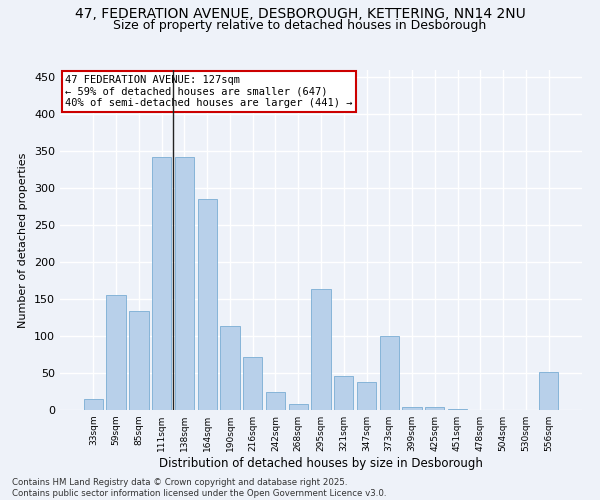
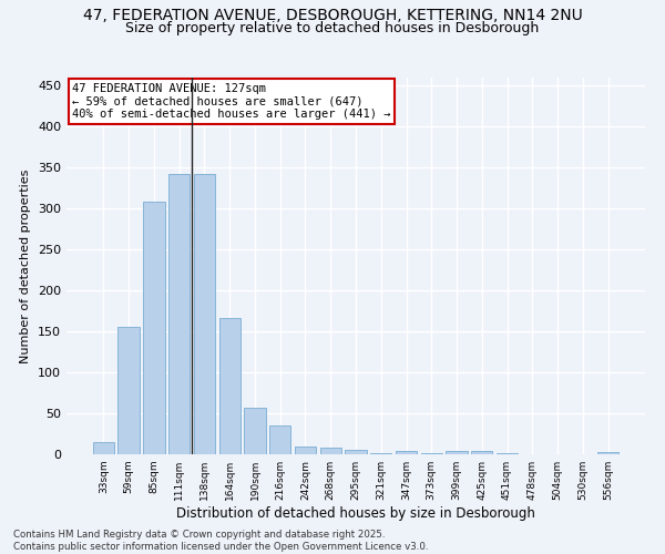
85sqm: 134 -> 308
164sqm: 286 -> 166
190sqm: 114 -> 57
216sqm: 72 -> 35
242sqm: 24 -> 10
295sqm: 164 -> 6
321sqm: 46 -> 2
347sqm: 38 -> 4
373sqm: 100 -> 2
556sqm: 52 -> 3
